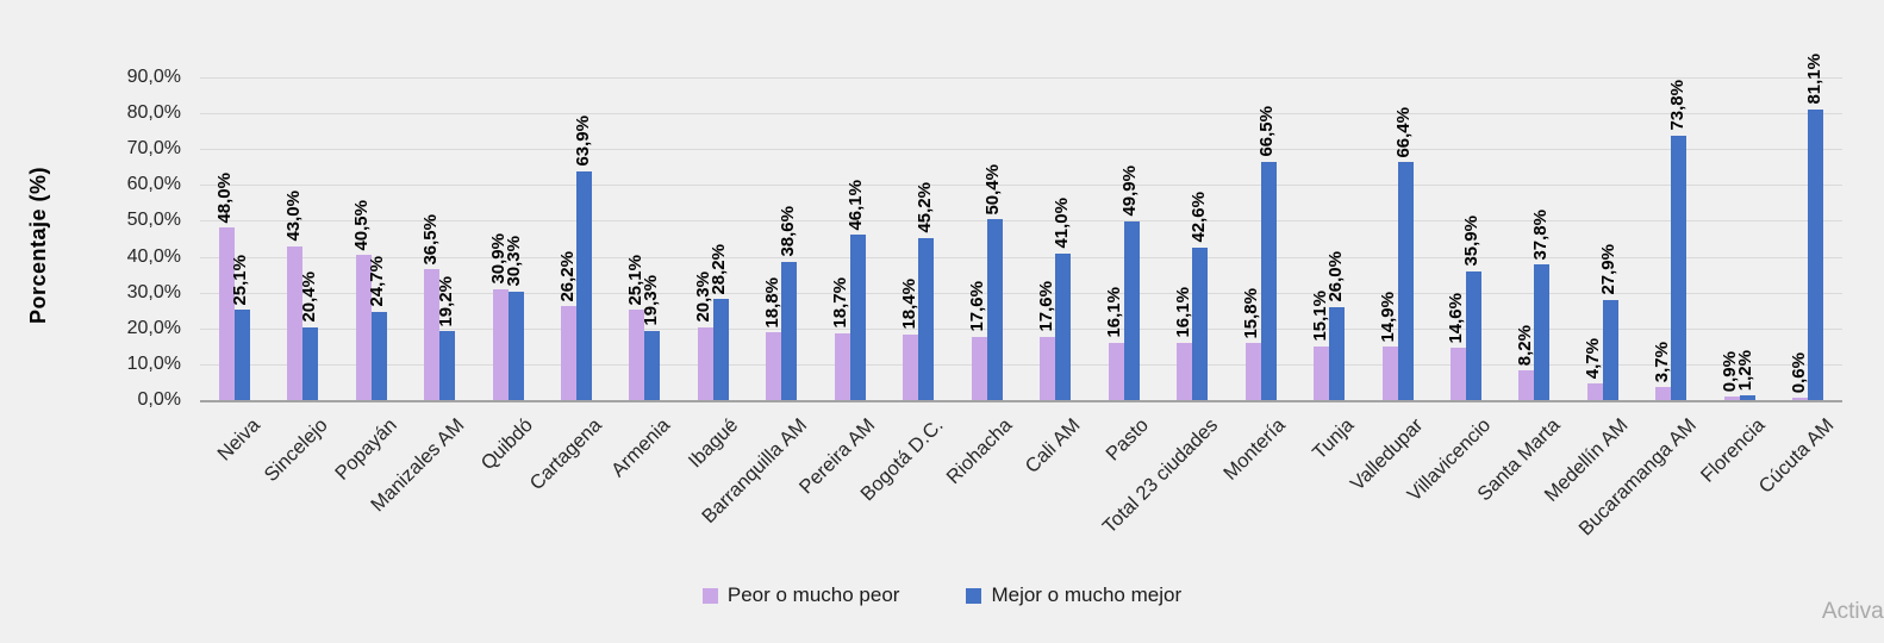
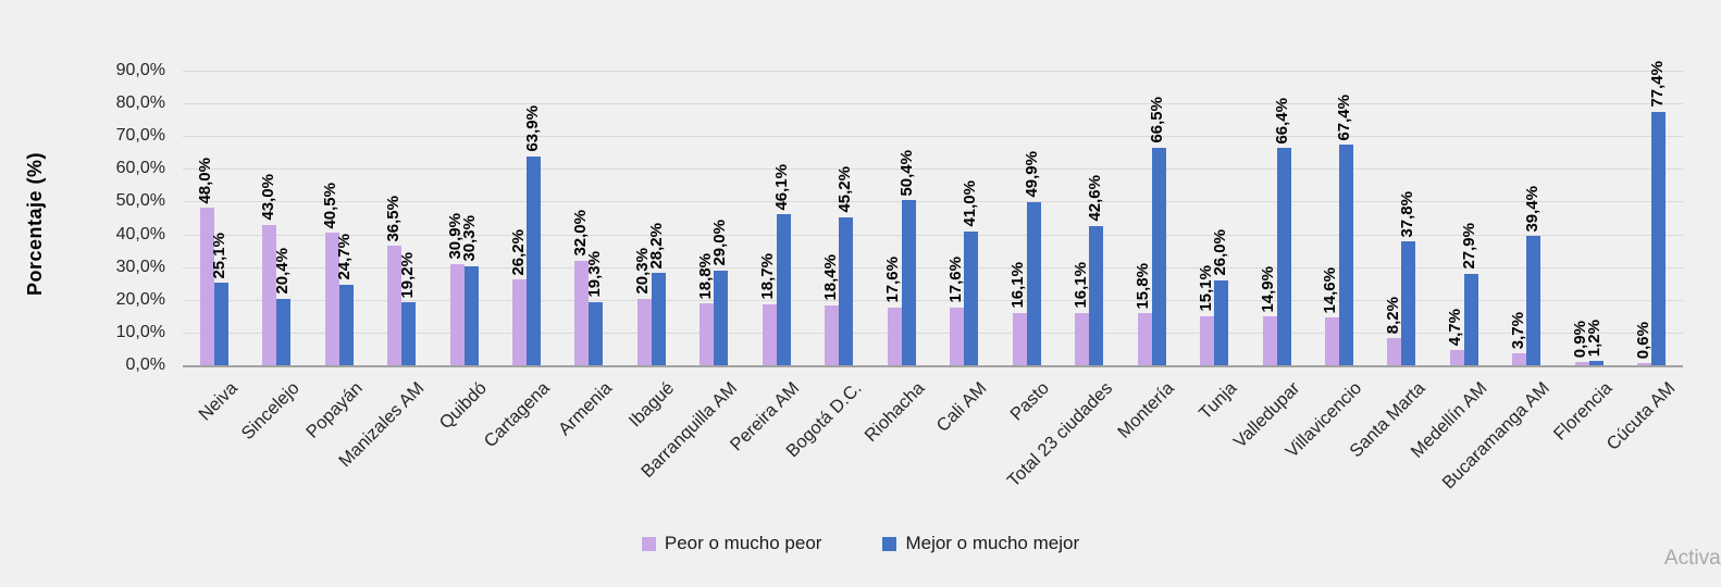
Peor o mucho peor/Armenia: 25,1% -> 32,0%
Mejor o mucho mejor/Barranquilla AM: 38,6% -> 29,0%
Mejor o mucho mejor/Villavicencio: 35,9% -> 67,4%
Mejor o mucho mejor/Bucaramanga AM: 73,8% -> 39,4%
Mejor o mucho mejor/Cúcuta AM: 81,1% -> 77,4%
